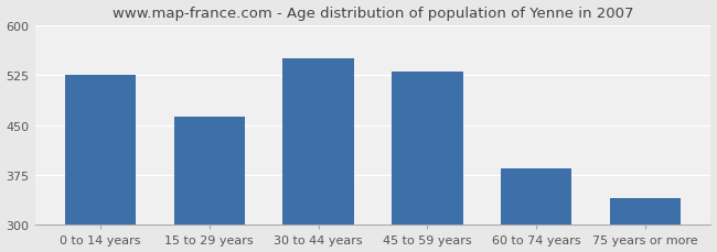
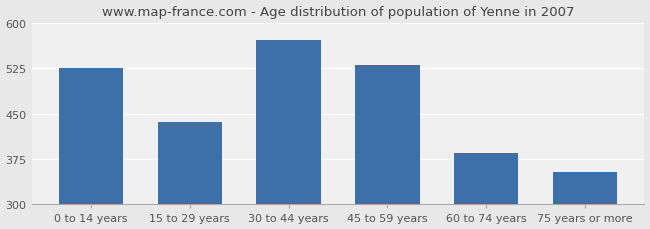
15 to 29 years: 462 -> 436
30 to 44 years: 550 -> 572
75 years or more: 340 -> 354
